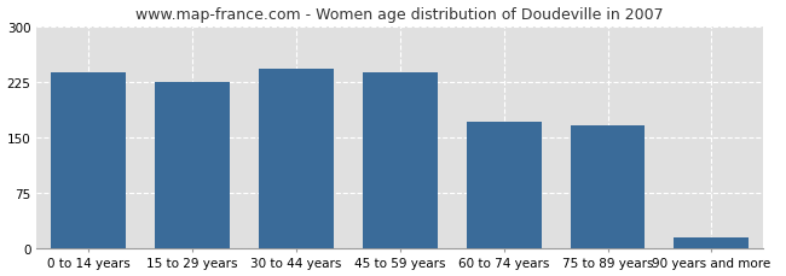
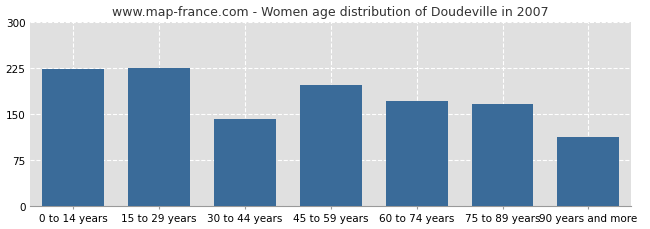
0 to 14 years: 238 -> 222
30 to 44 years: 242 -> 142
45 to 59 years: 237 -> 196
90 years and more: 15 -> 112
